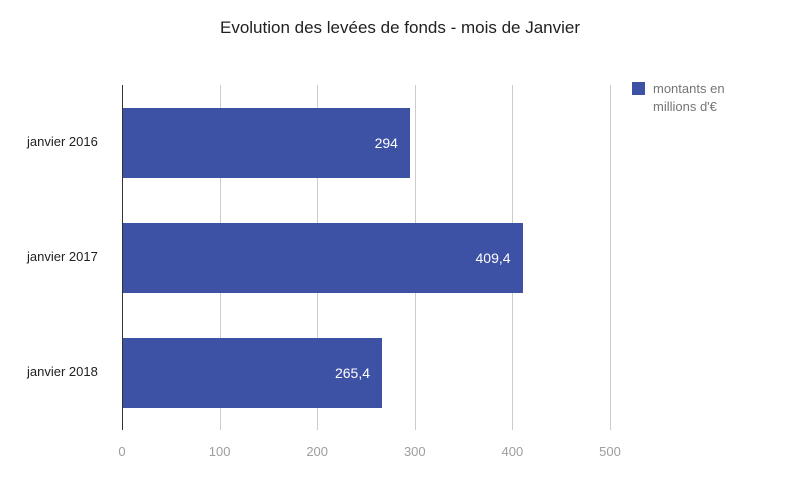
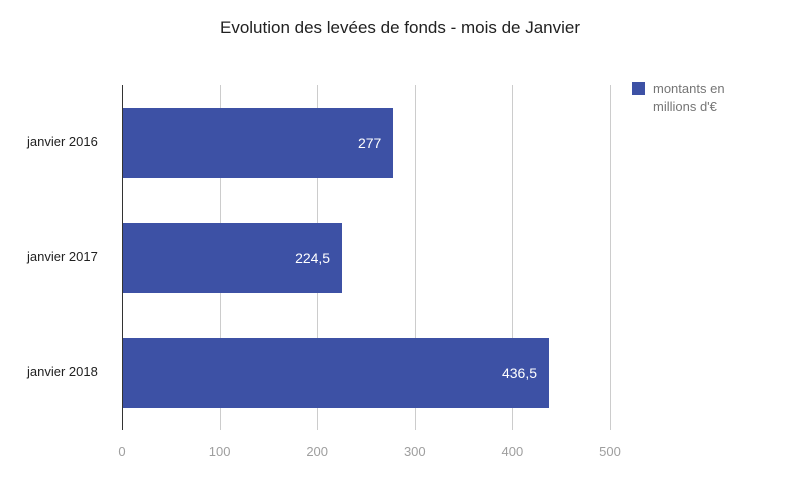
janvier 2016: 294 -> 277
janvier 2017: 409,4 -> 224,5
janvier 2018: 265,4 -> 436,5
